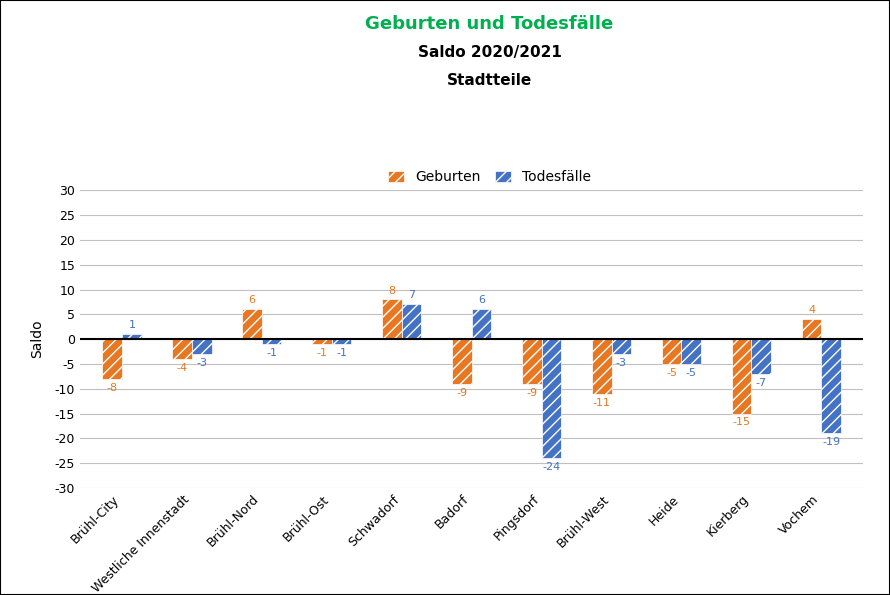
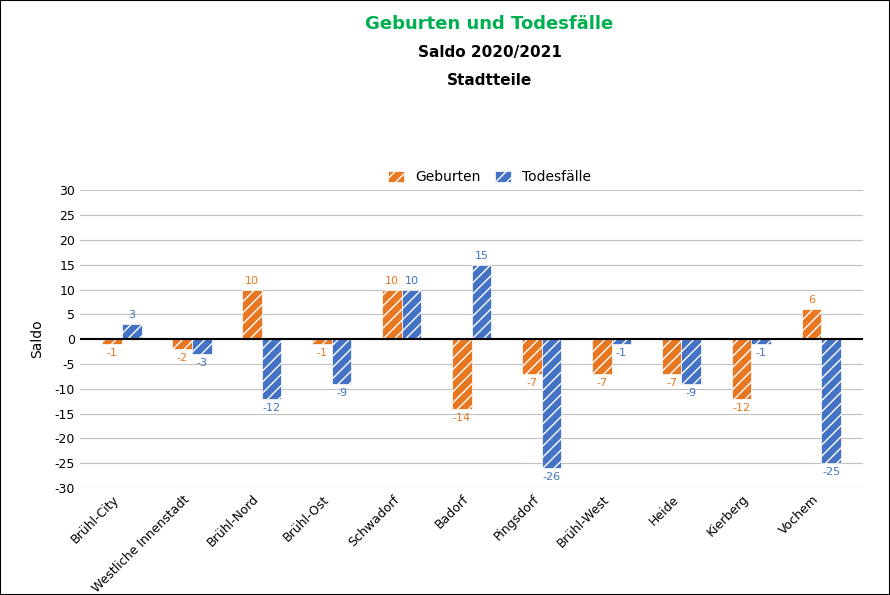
Geburten/Brühl-City: -8 -> -1
Todesfälle/Brühl-City: 1 -> 3
Geburten/Westliche Innenstadt: -4 -> -2
Geburten/Brühl-Nord: 6 -> 10
Todesfälle/Brühl-Nord: -1 -> -12
Todesfälle/Brühl-Ost: -1 -> -9
Geburten/Schwadorf: 8 -> 10
Todesfälle/Schwadorf: 7 -> 10
Geburten/Badorf: -9 -> -14
Todesfälle/Badorf: 6 -> 15
Geburten/Pingsdorf: -9 -> -7
Todesfälle/Pingsdorf: -24 -> -26
Geburten/Brühl-West: -11 -> -7
Todesfälle/Brühl-West: -3 -> -1
Geburten/Heide: -5 -> -7
Todesfälle/Heide: -5 -> -9
Geburten/Kierberg: -15 -> -12
Todesfälle/Kierberg: -7 -> -1
Geburten/Vochem: 4 -> 6
Todesfälle/Vochem: -19 -> -25
